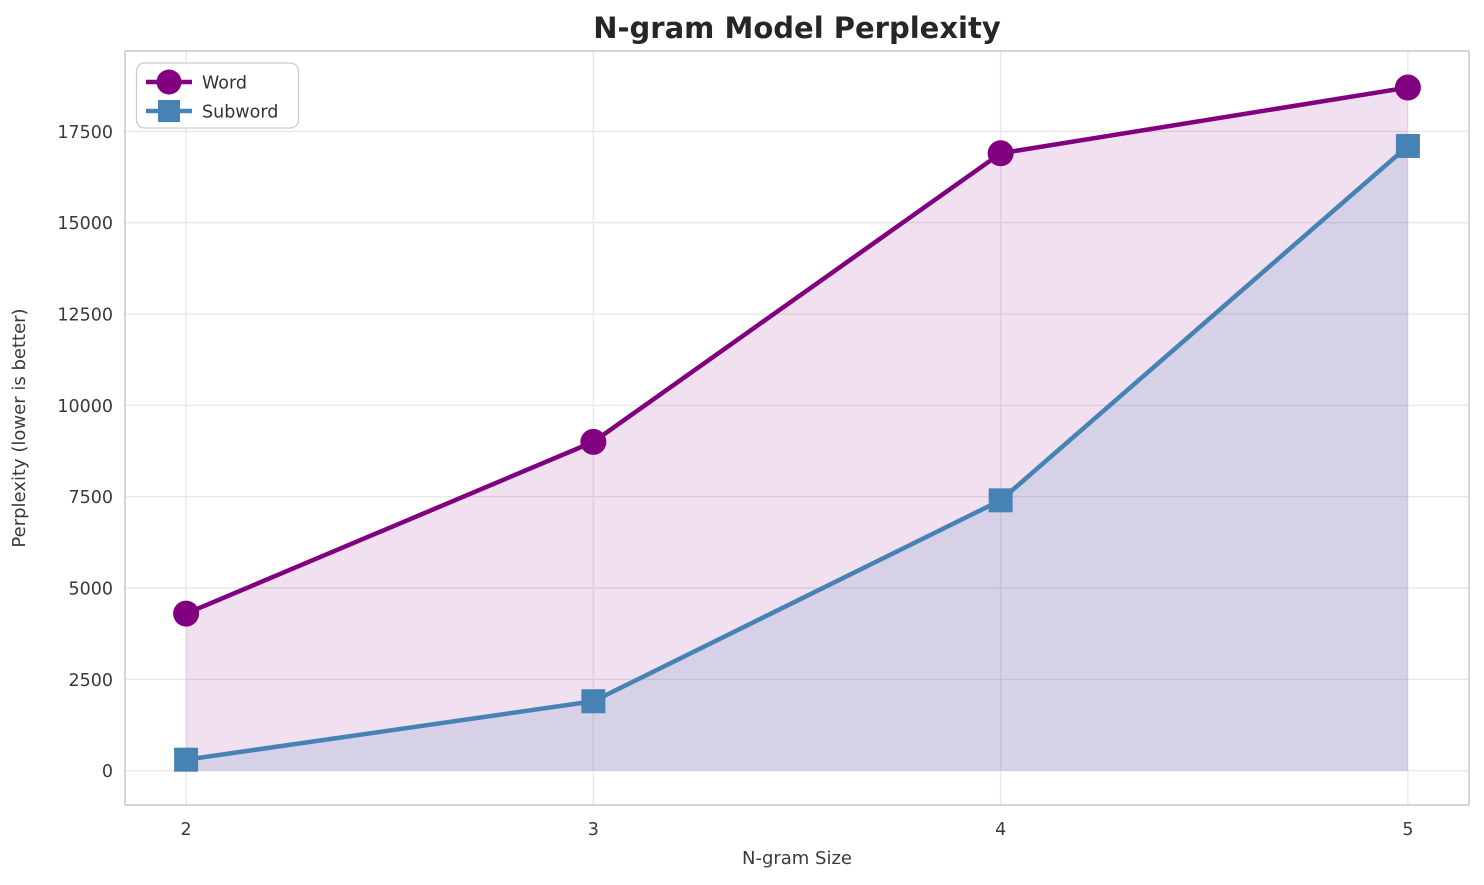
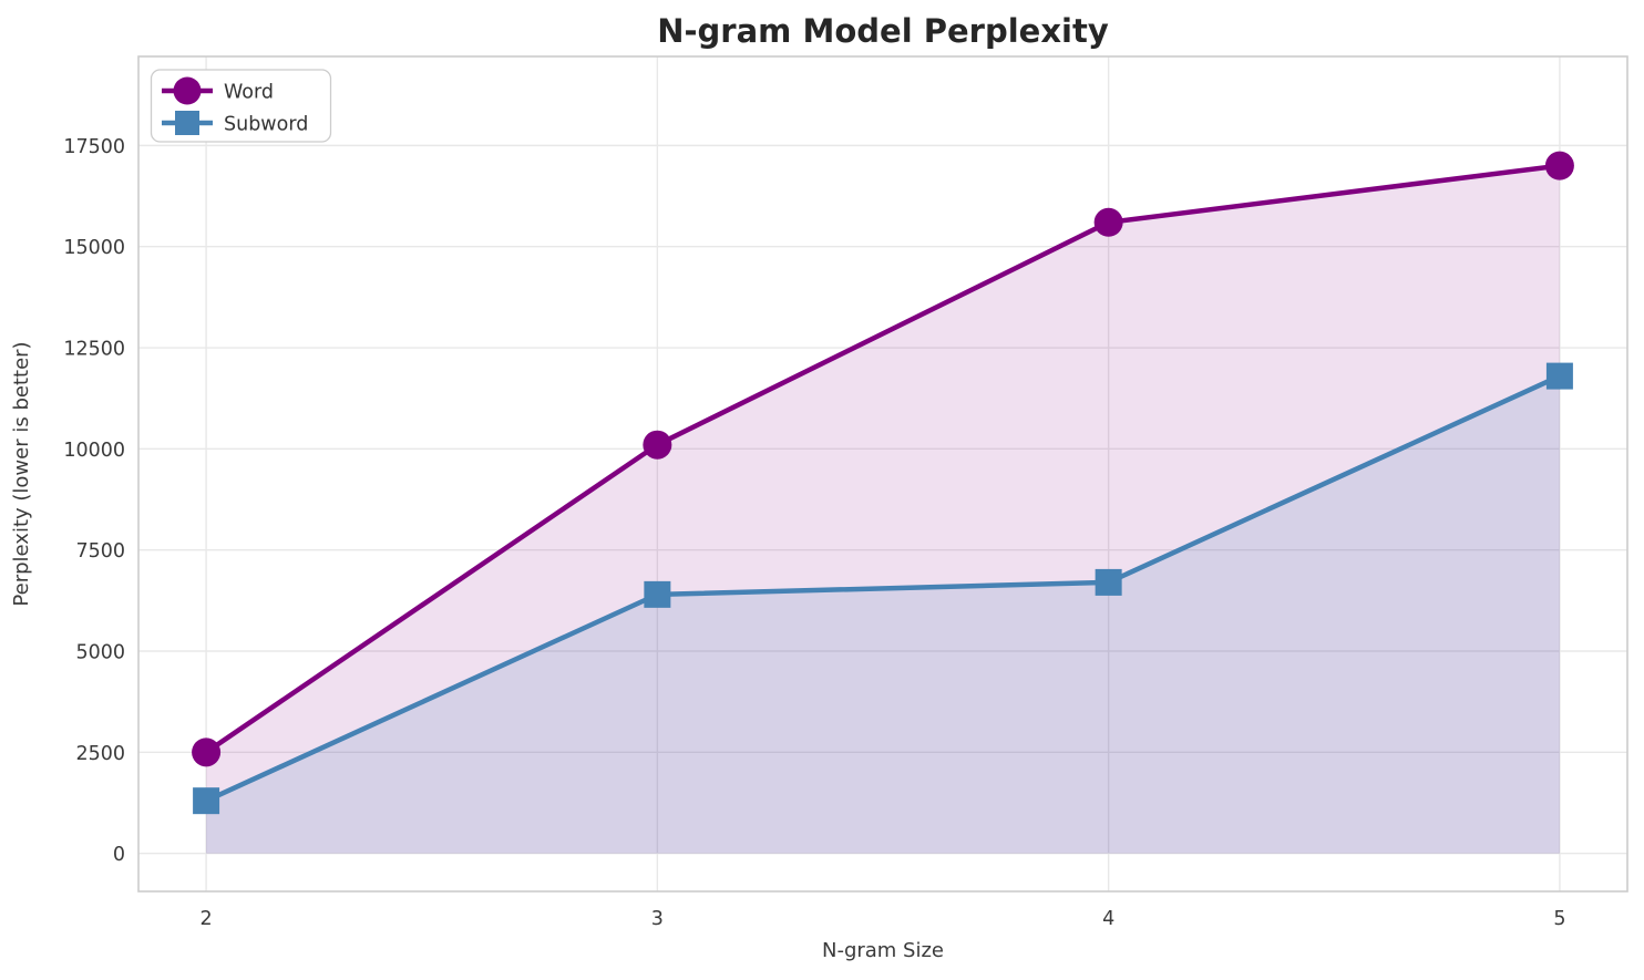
Word/2: 4300 -> 2500
Subword/2: 300 -> 1300
Word/3: 9000 -> 10100
Subword/3: 1900 -> 6400
Word/4: 16900 -> 15600
Subword/4: 7400 -> 6700
Word/5: 18700 -> 17000
Subword/5: 17100 -> 11800
